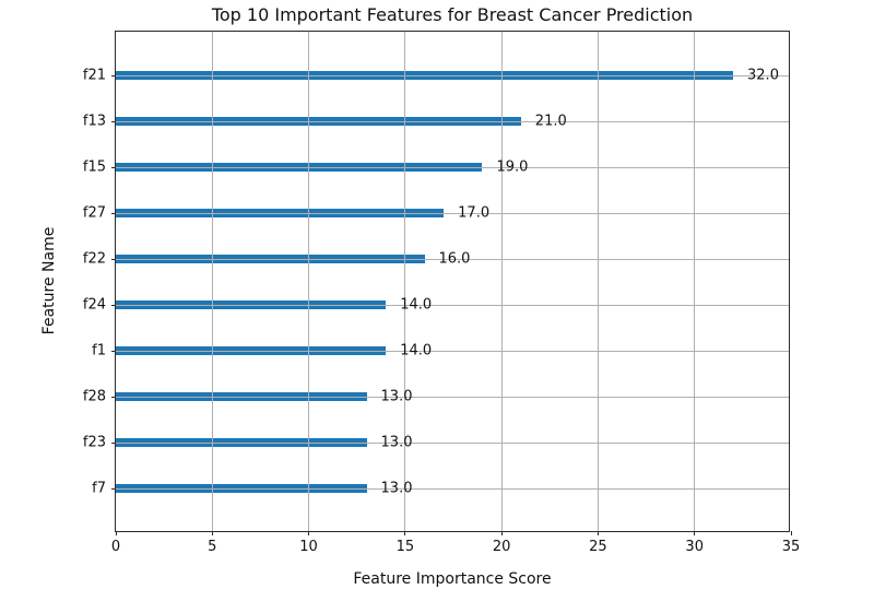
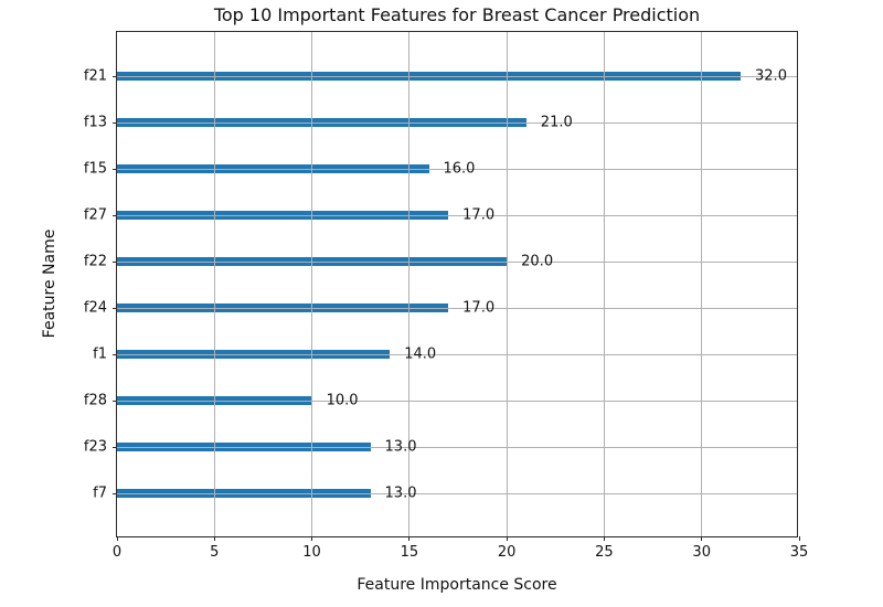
f15: 19.0 -> 16.0
f22: 16.0 -> 20.0
f24: 14.0 -> 17.0
f28: 13.0 -> 10.0
